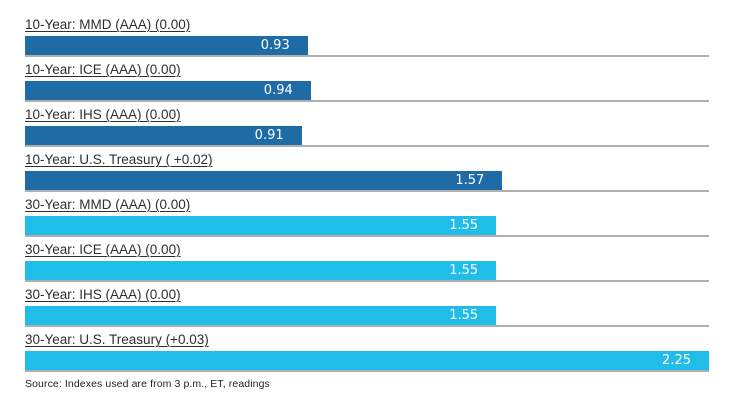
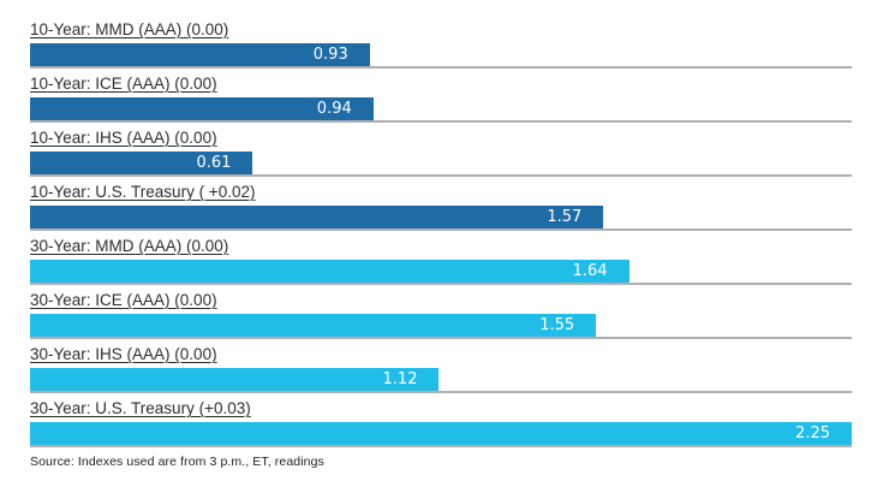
10-Year: IHS (AAA) (0.00): 0.91 -> 0.61
30-Year: MMD (AAA) (0.00): 1.55 -> 1.64
30-Year: IHS (AAA) (0.00): 1.55 -> 1.12
